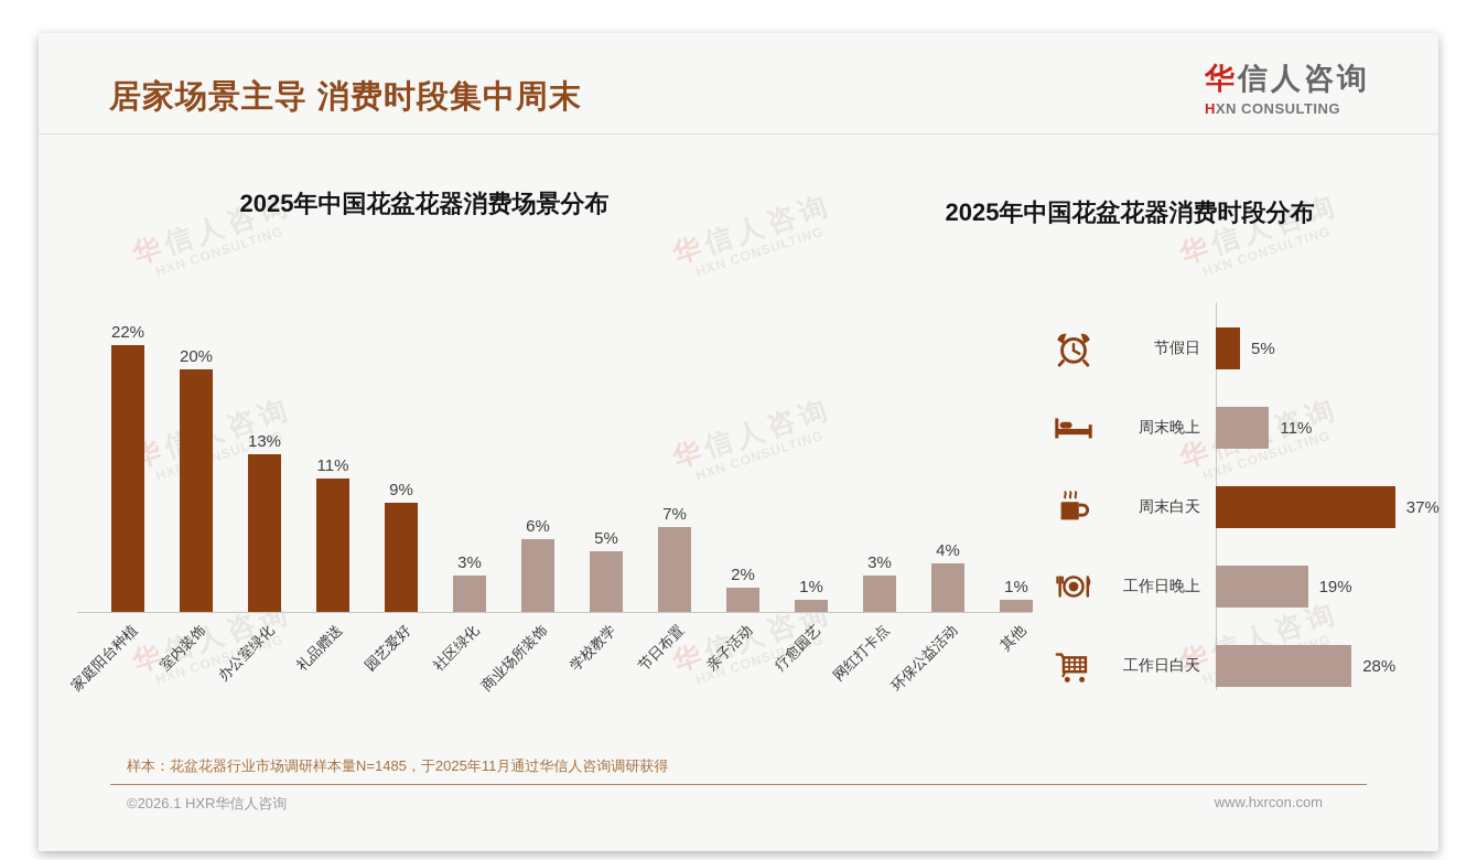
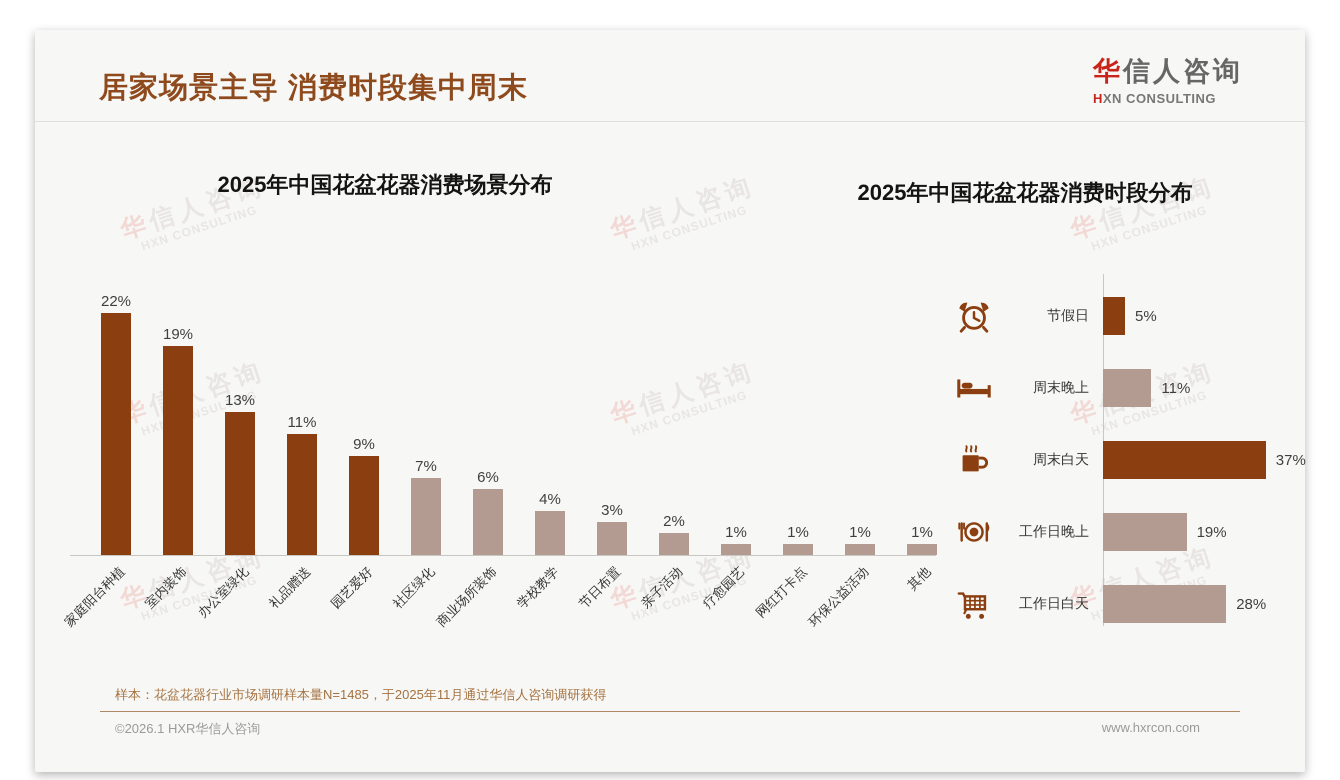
2025年中国花盆花器消费场景分布/室内装饰: 20% -> 19%
2025年中国花盆花器消费场景分布/社区绿化: 3% -> 7%
2025年中国花盆花器消费场景分布/学校教学: 5% -> 4%
2025年中国花盆花器消费场景分布/节日布置: 7% -> 3%
2025年中国花盆花器消费场景分布/网红打卡点: 3% -> 1%
2025年中国花盆花器消费场景分布/环保公益活动: 4% -> 1%
